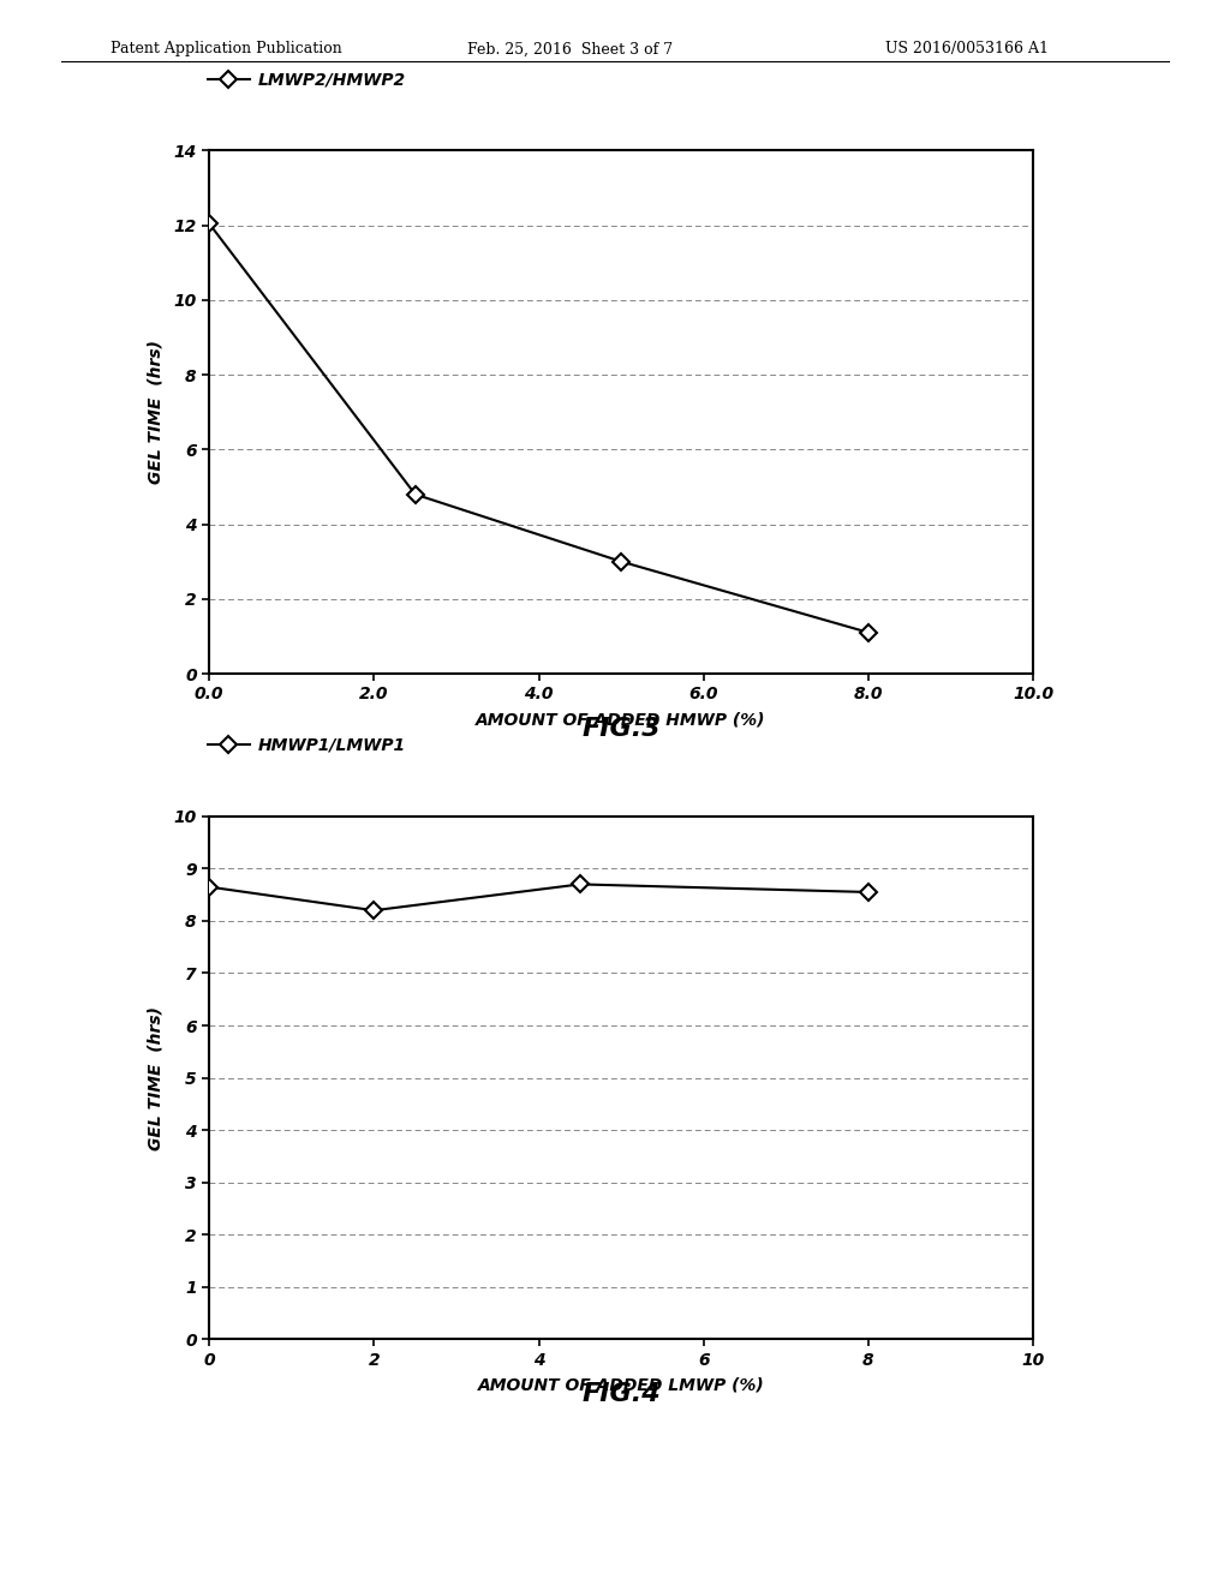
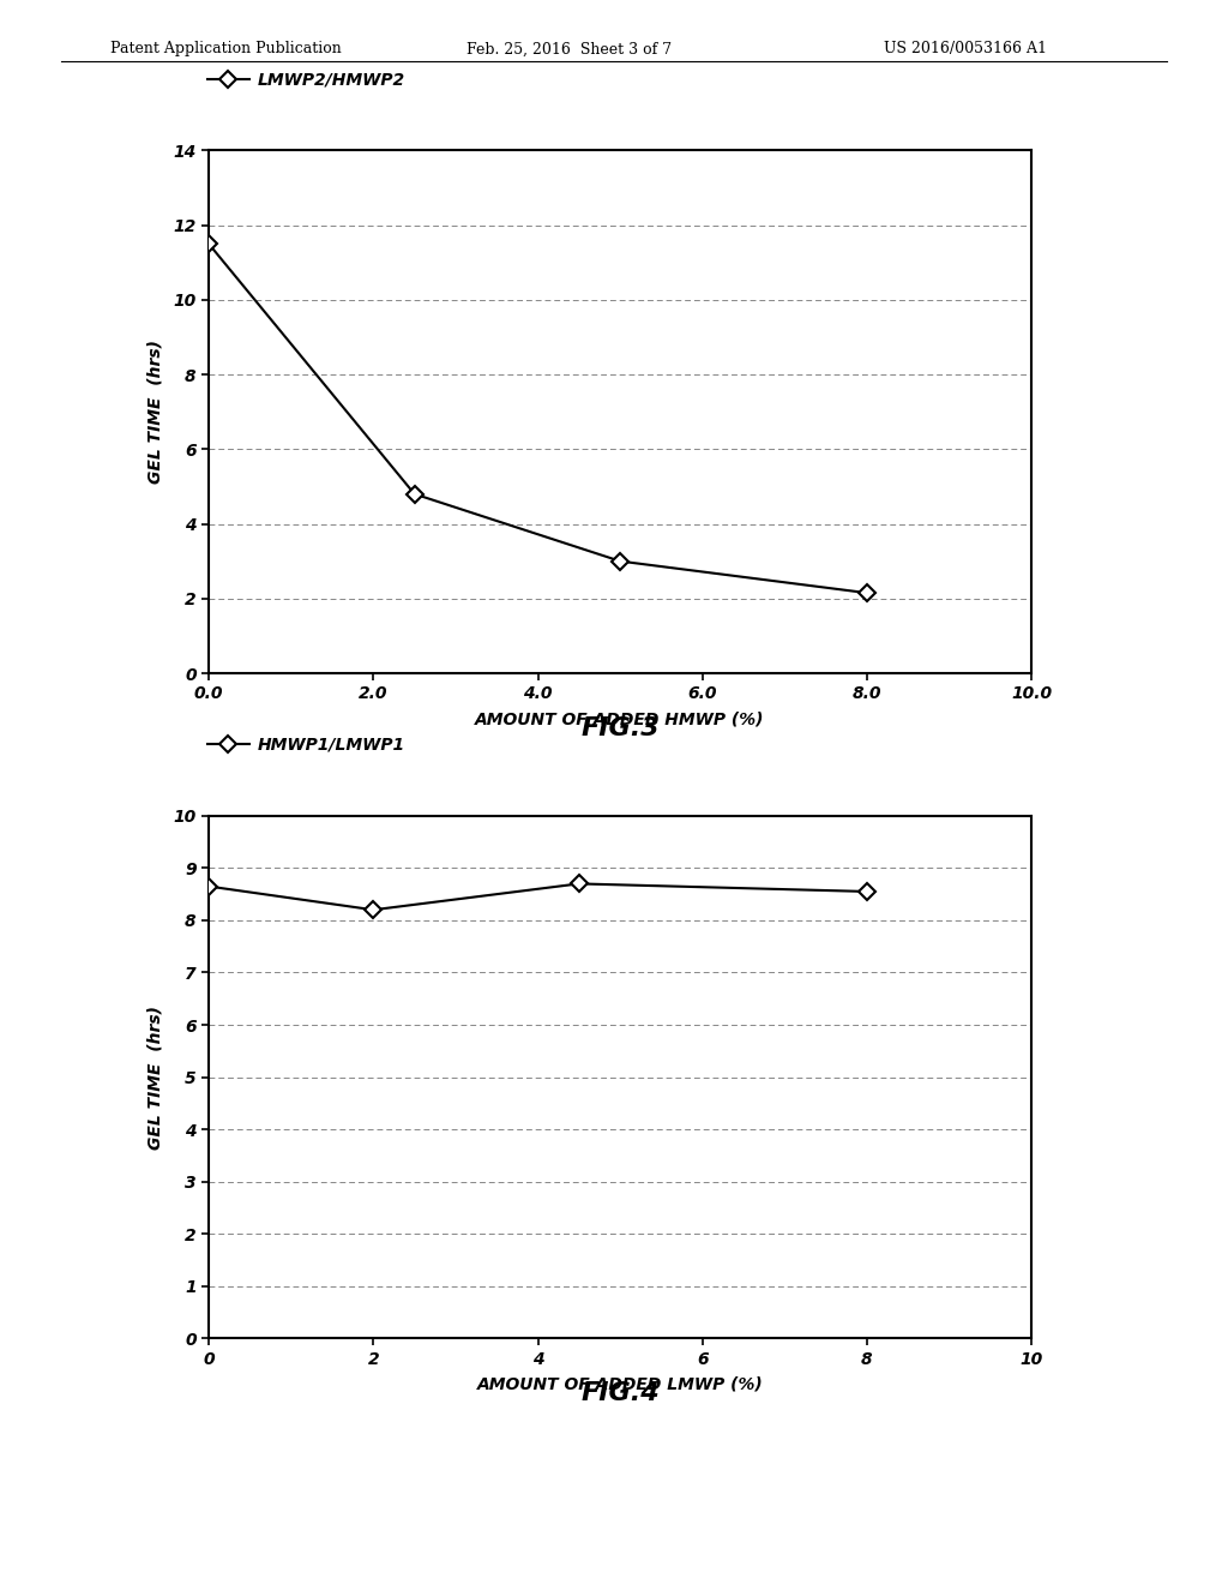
0.0: 12.05 -> 11.50
8.0: 1.10 -> 2.15
